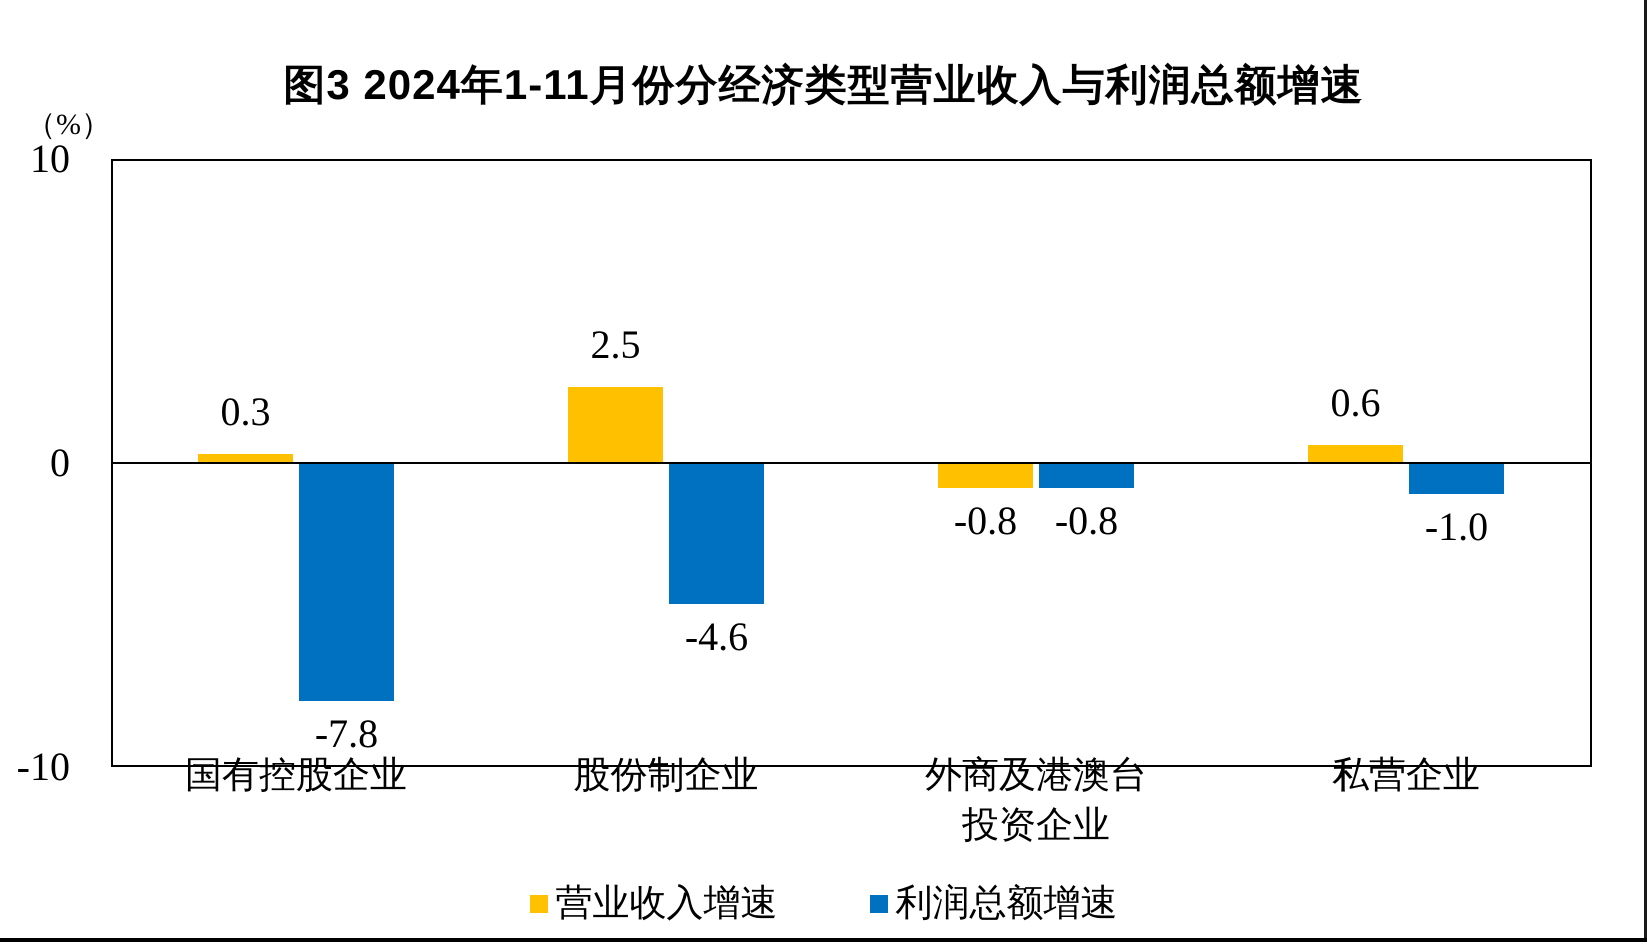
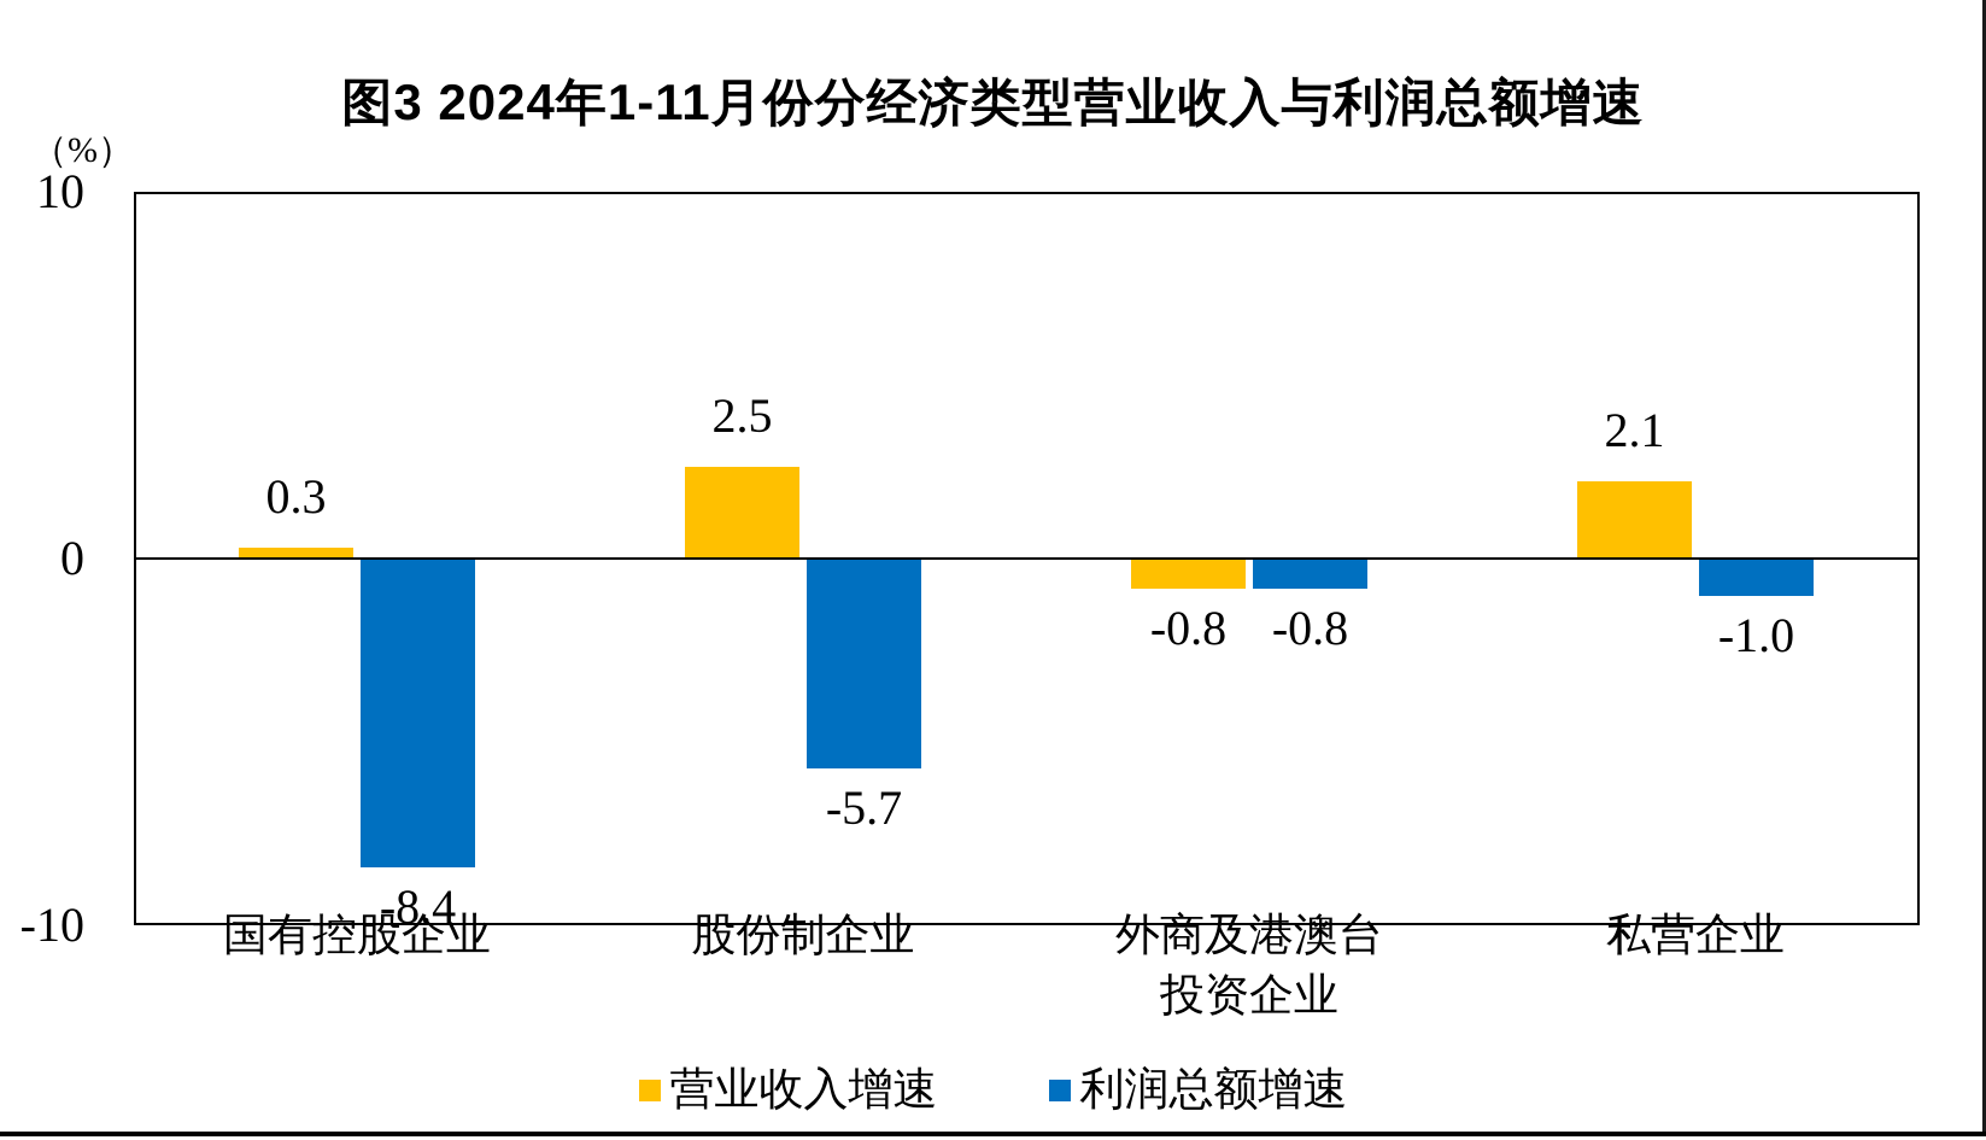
利润总额增速/国有控股企业: -7.8 -> -8.4
利润总额增速/股份制企业: -4.6 -> -5.7
营业收入增速/私营企业: 0.6 -> 2.1
